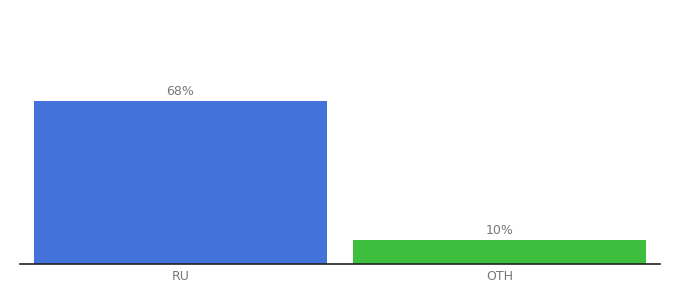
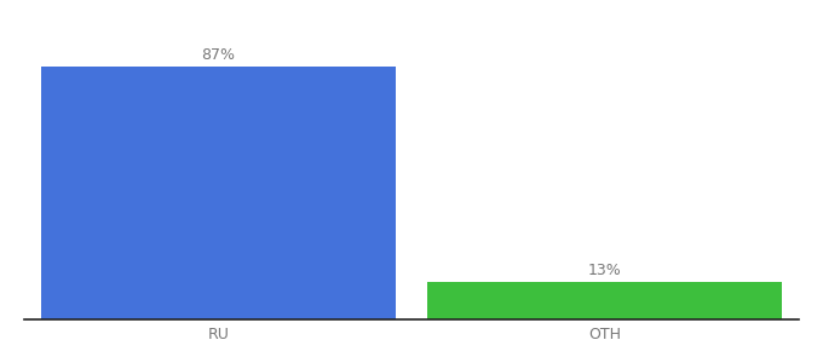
RU: 68% -> 87%
OTH: 10% -> 13%
